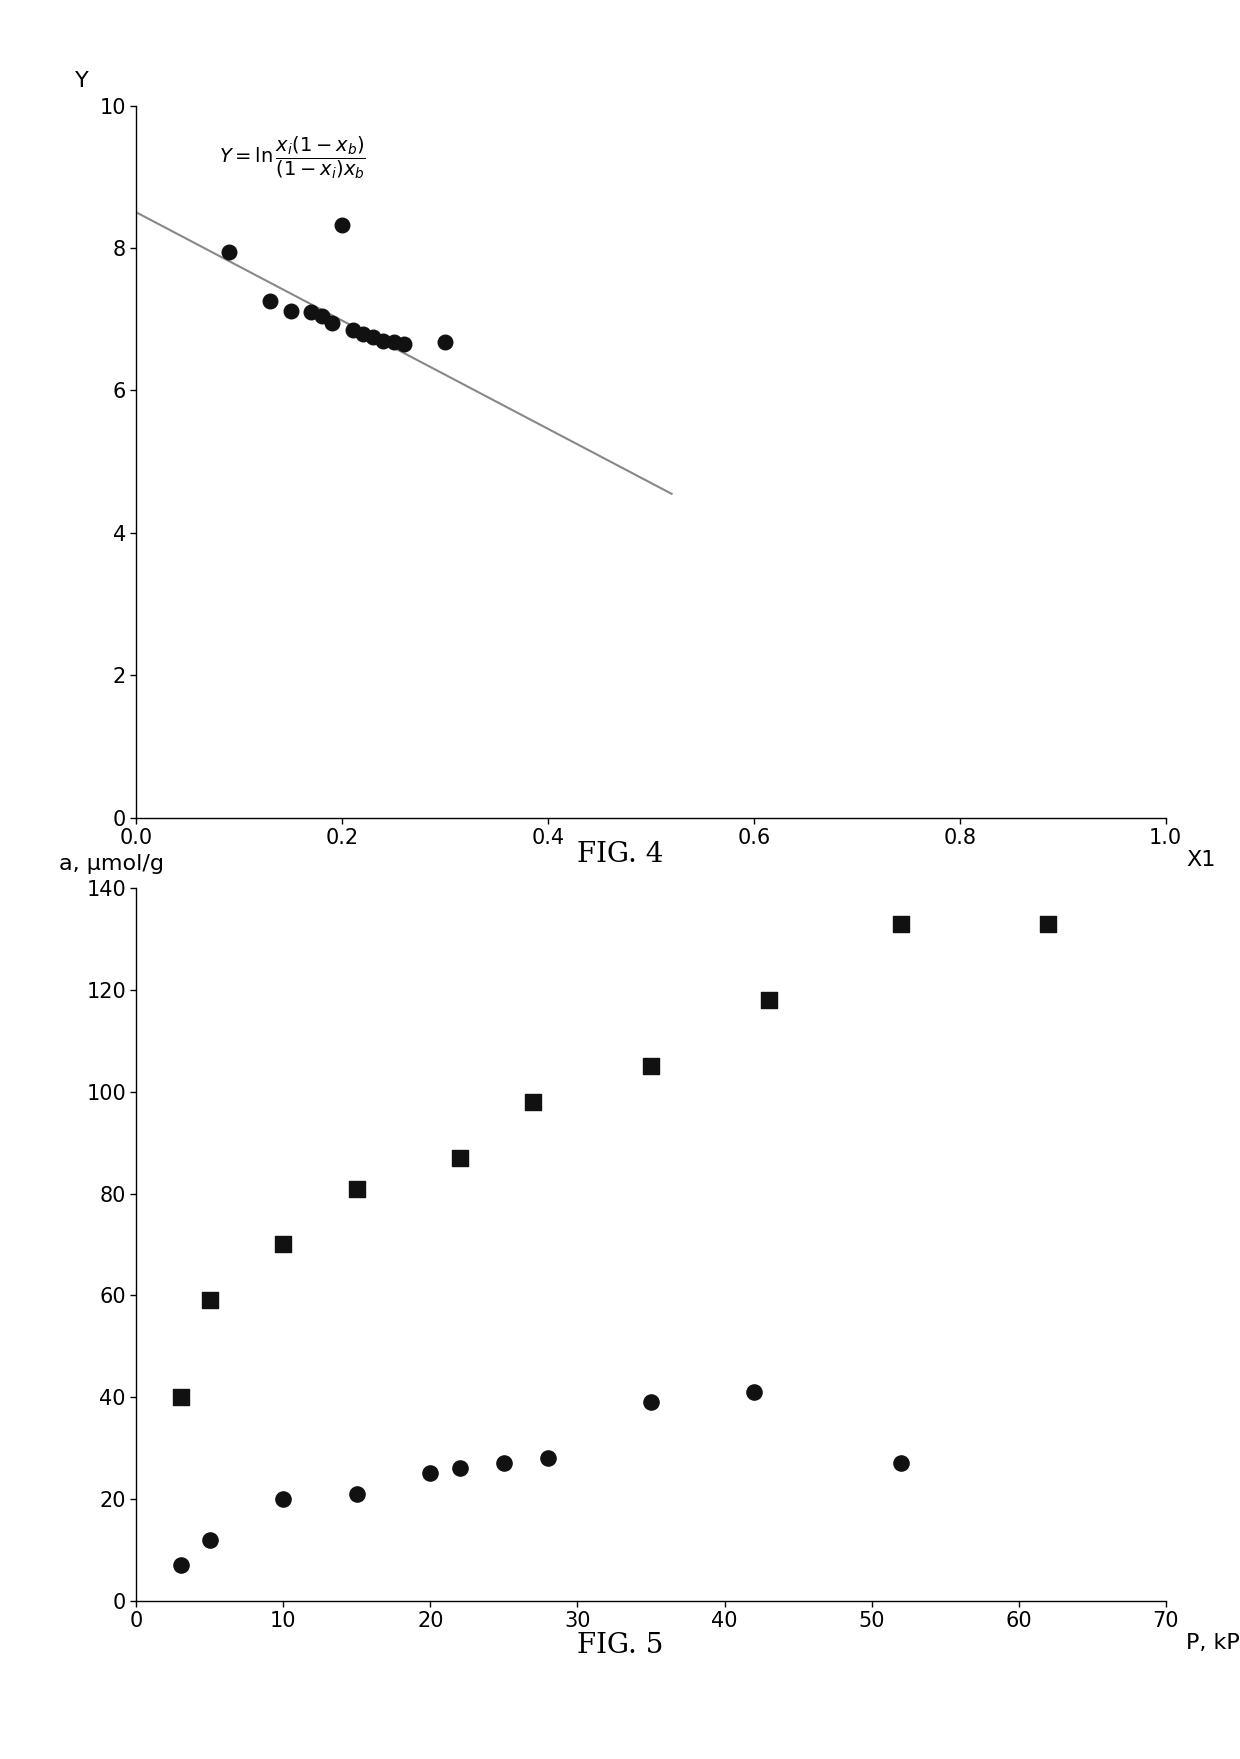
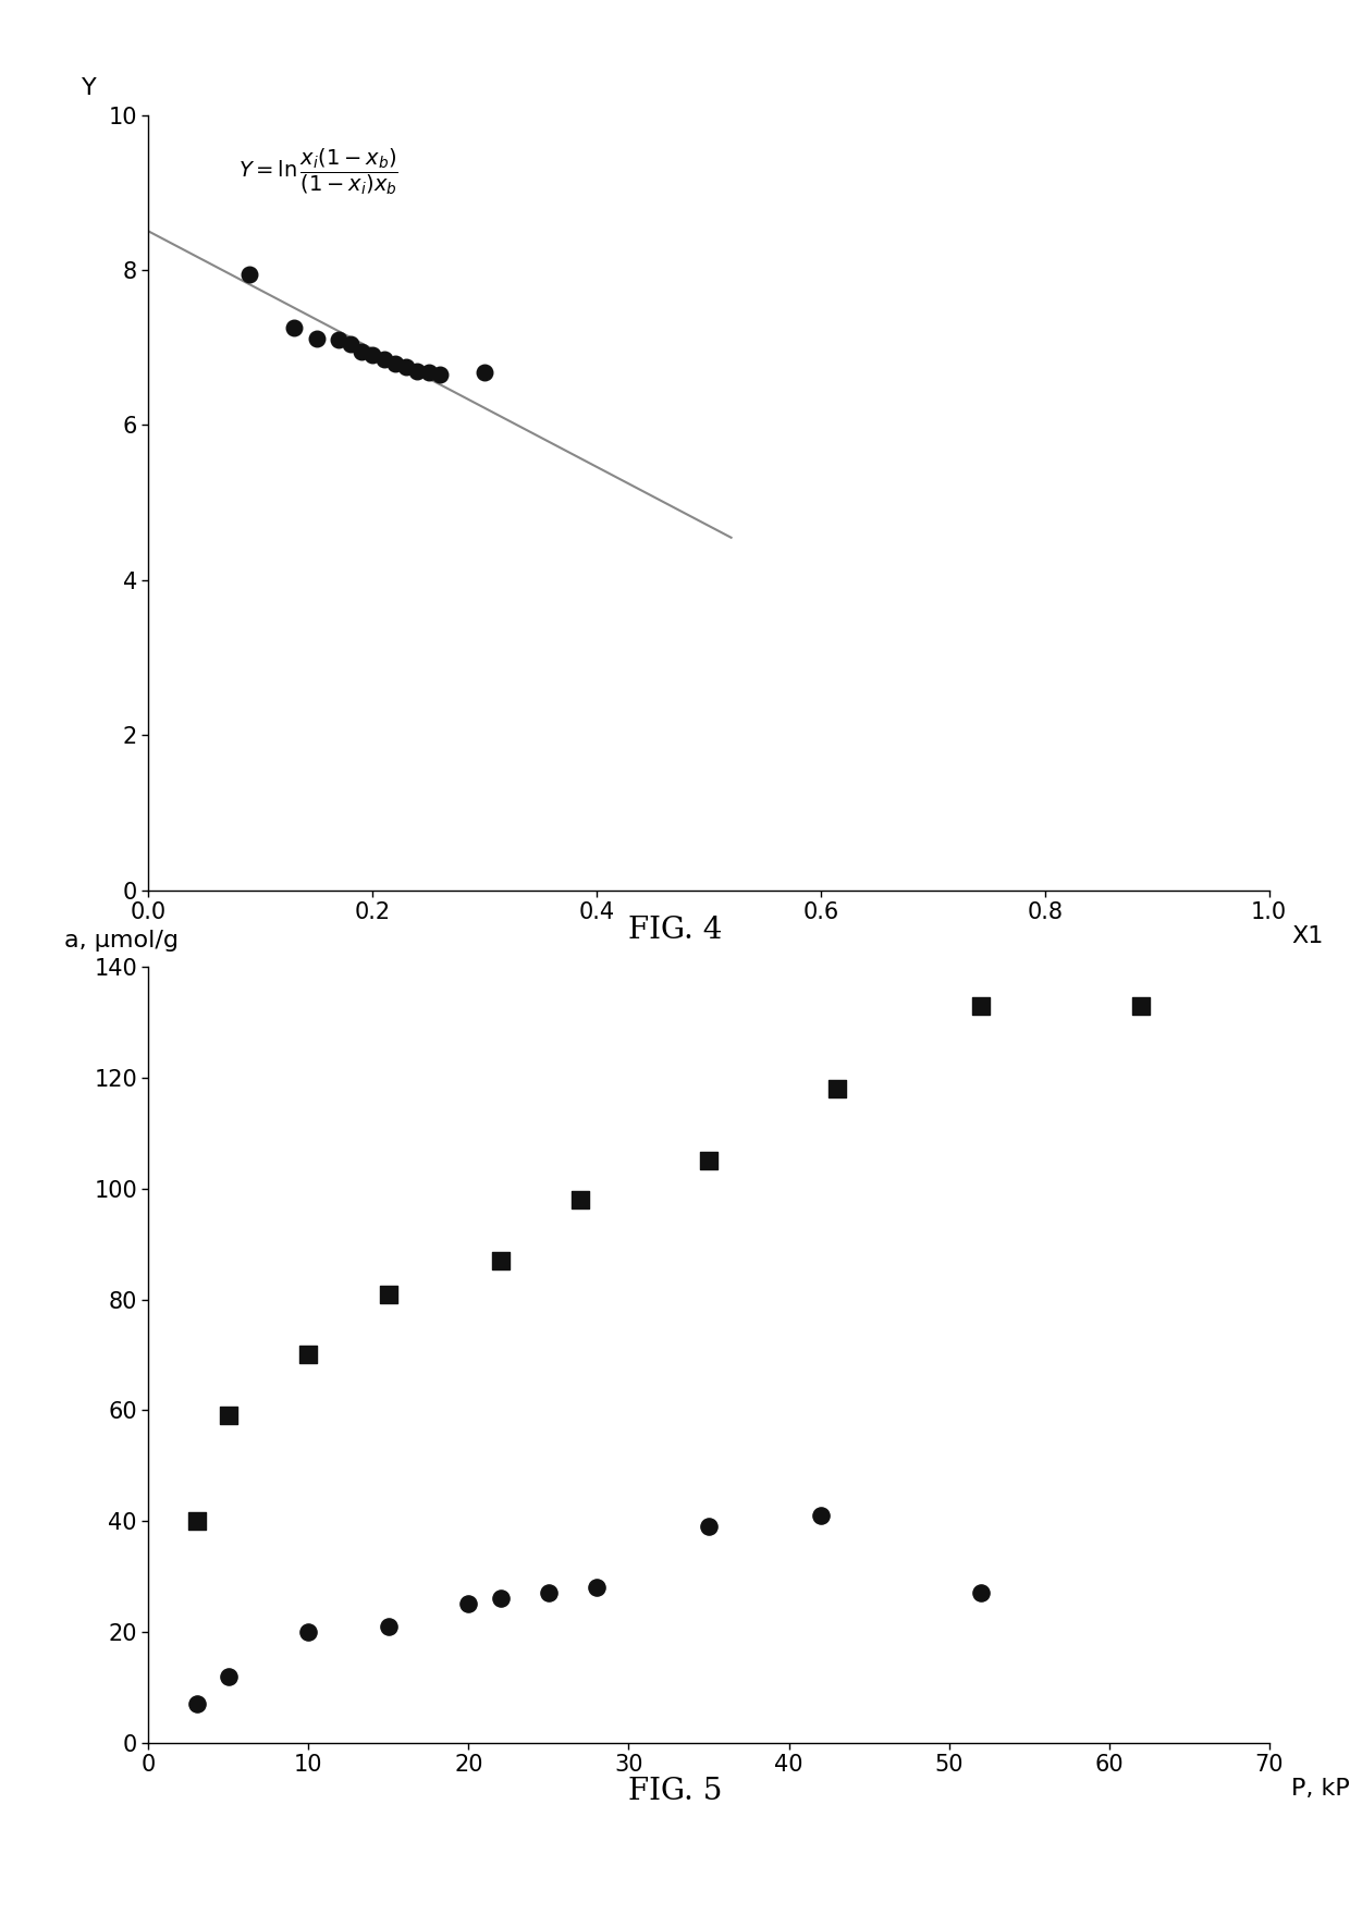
0.2: 8.32 -> 6.90
